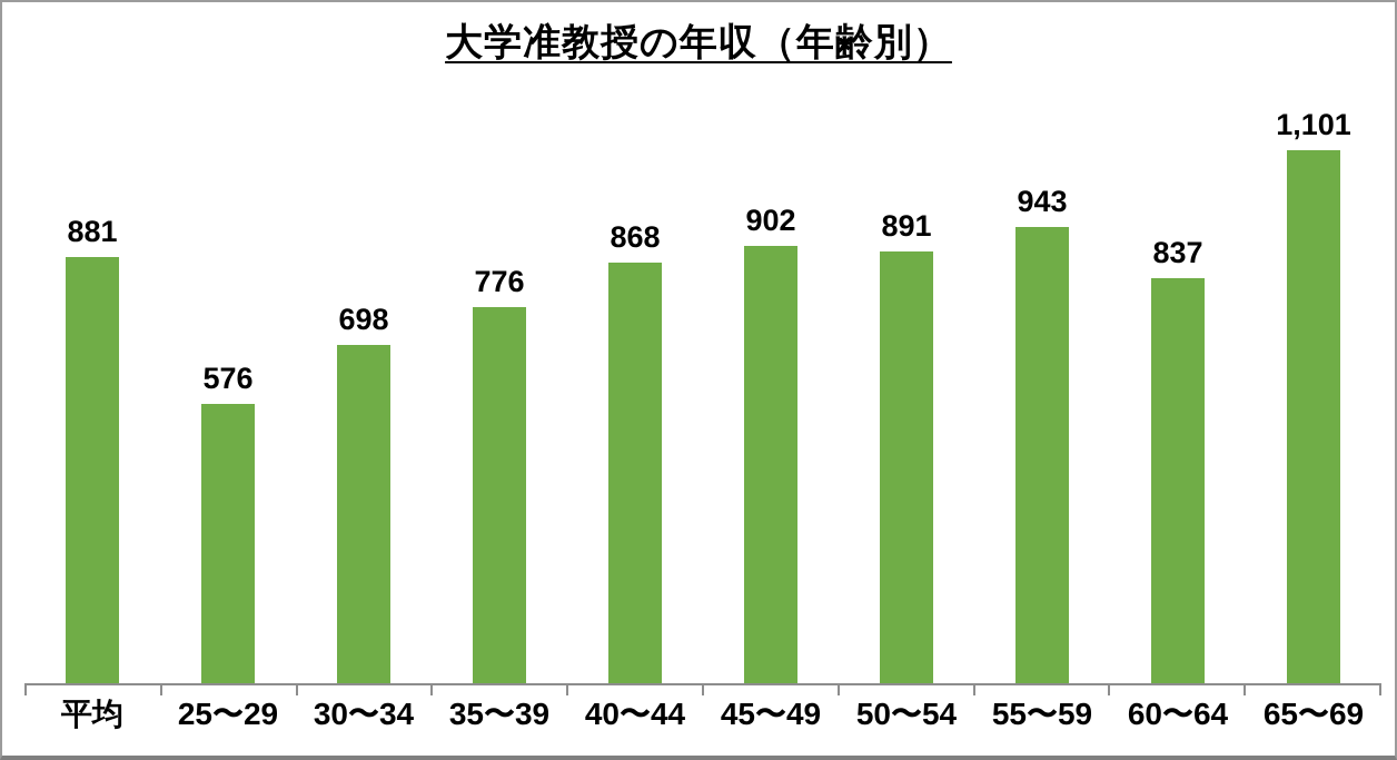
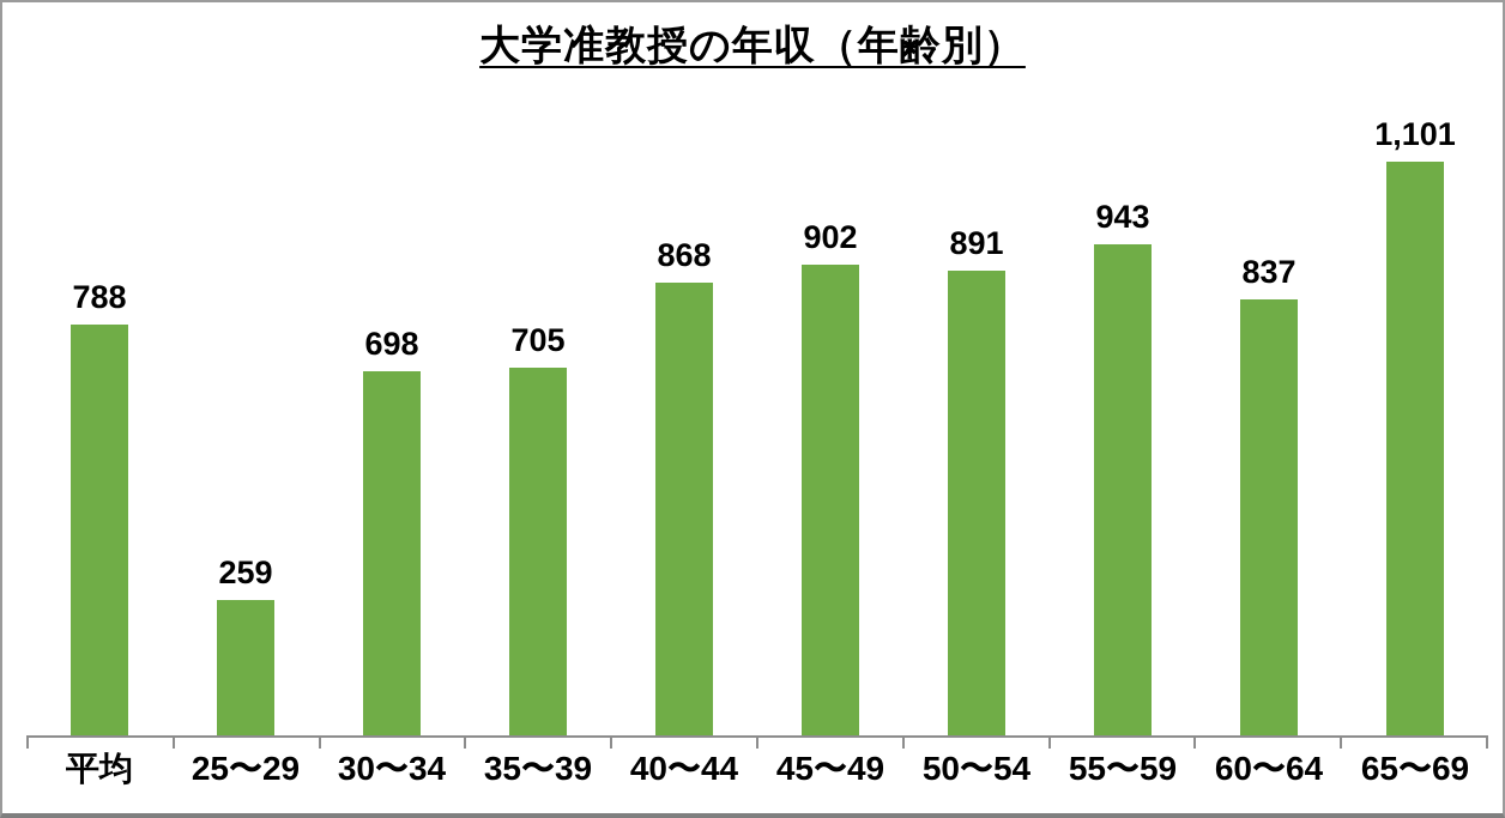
平均: 881 -> 788
25〜29: 576 -> 259
35〜39: 776 -> 705
